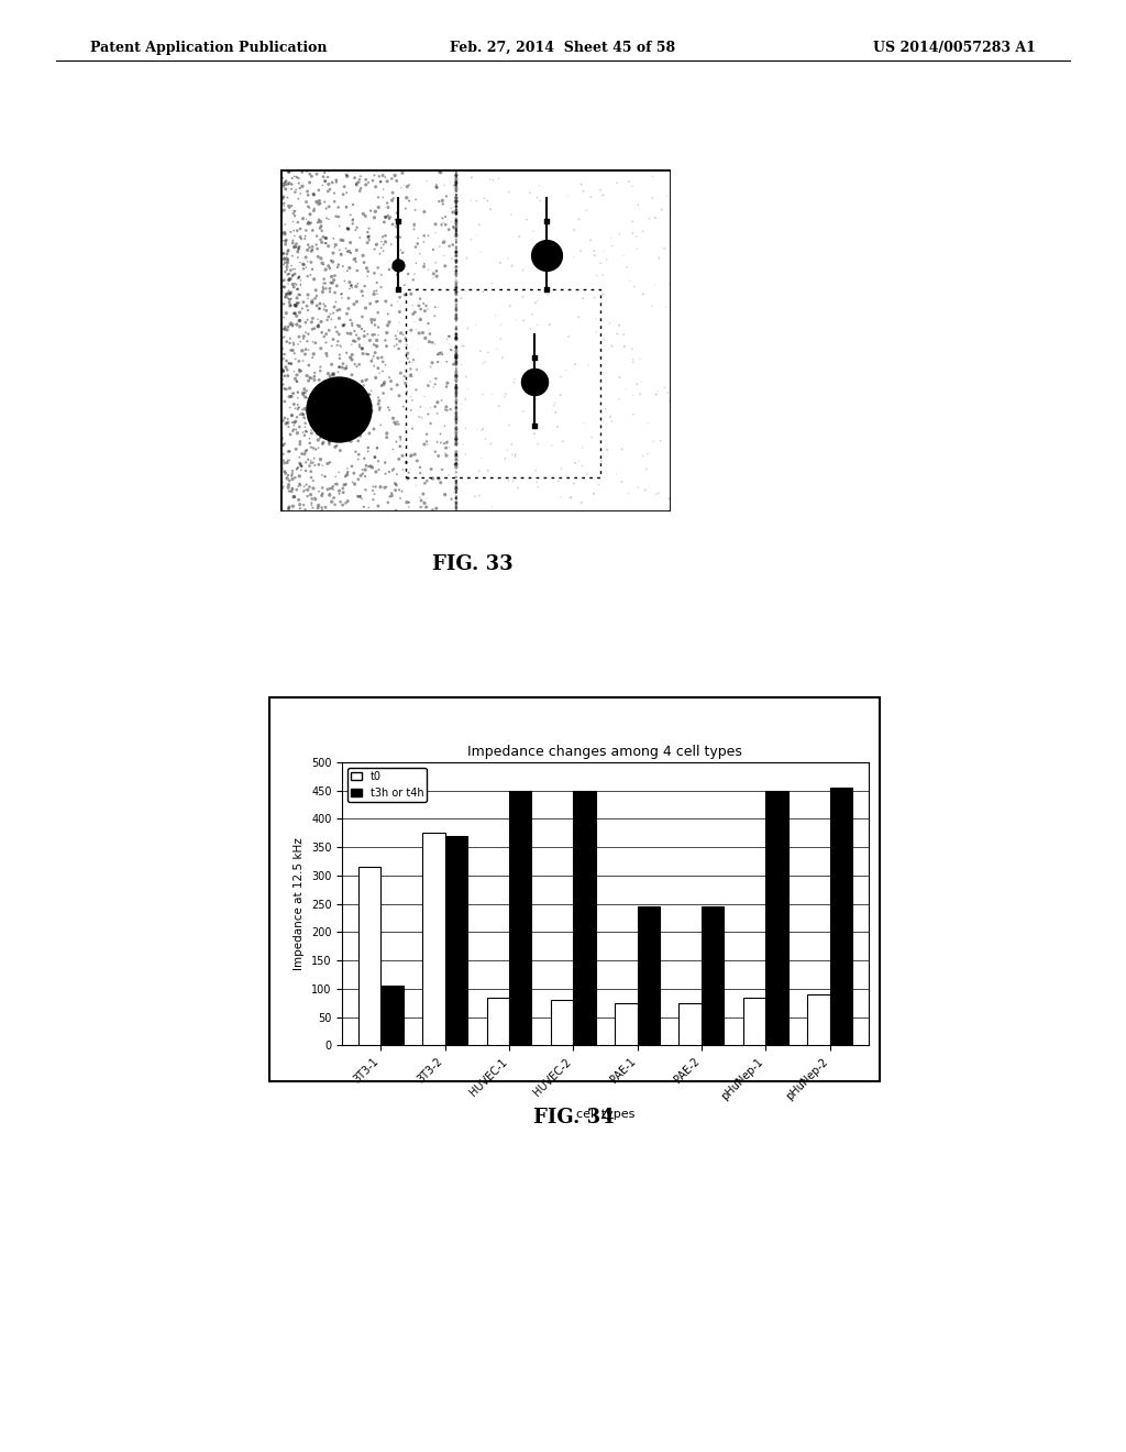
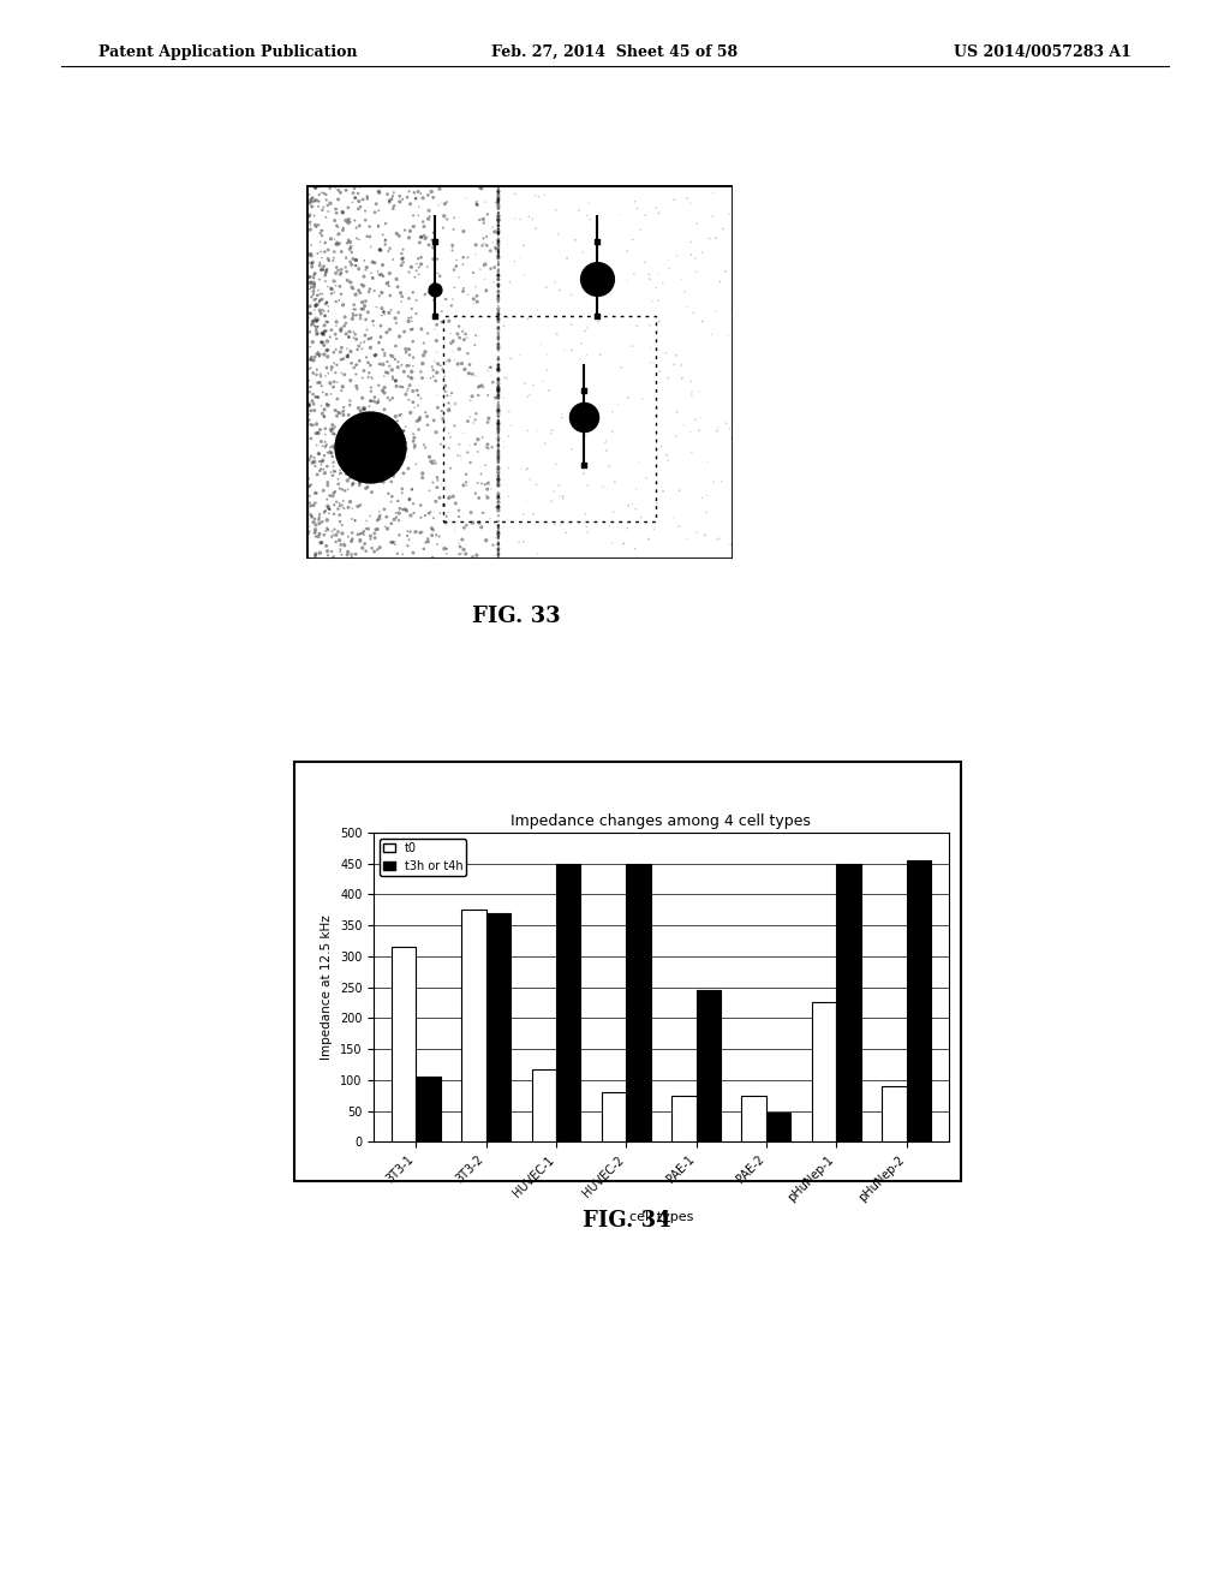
Impedance changes among 4 cell types/t0/HUVEC-1: 85 -> 118
Impedance changes among 4 cell types/t3h or t4h/PAE-2: 245 -> 48
Impedance changes among 4 cell types/t0/pHuNep-1: 85 -> 226
